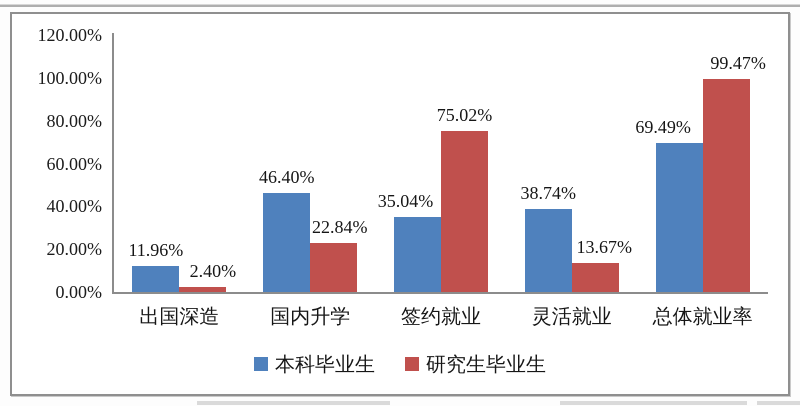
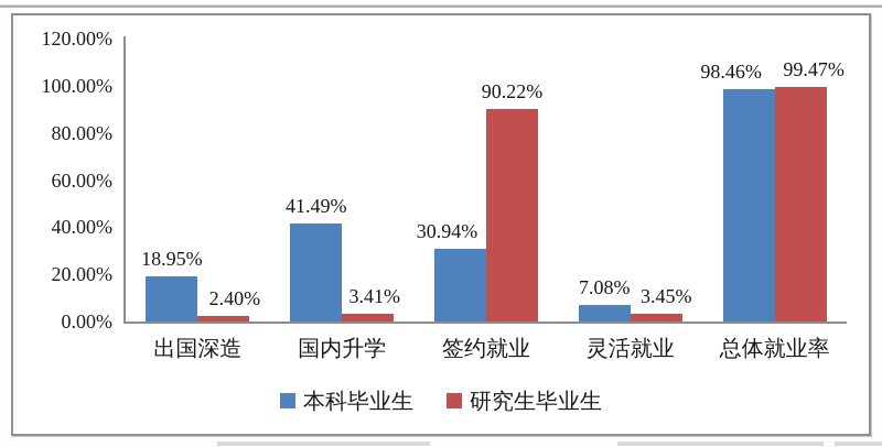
本科毕业生/出国深造: 11.96% -> 18.95%
本科毕业生/国内升学: 46.40% -> 41.49%
研究生毕业生/国内升学: 22.84% -> 3.41%
本科毕业生/签约就业: 35.04% -> 30.94%
研究生毕业生/签约就业: 75.02% -> 90.22%
本科毕业生/灵活就业: 38.74% -> 7.08%
研究生毕业生/灵活就业: 13.67% -> 3.45%
本科毕业生/总体就业率: 69.49% -> 98.46%
